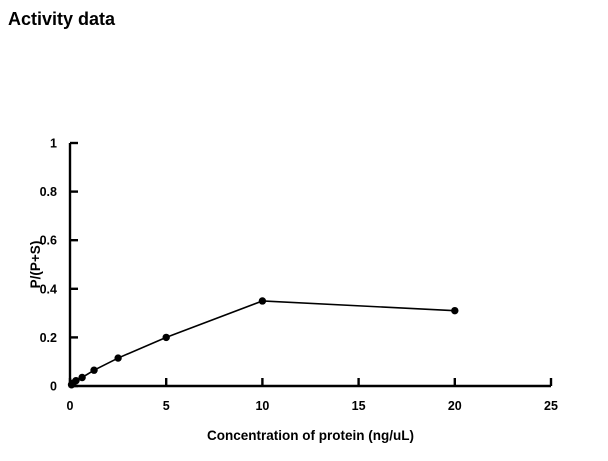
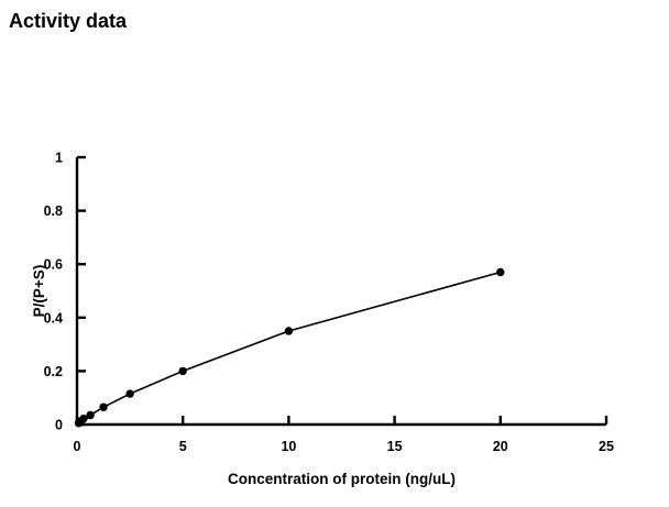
20: 0.31 -> 0.57
